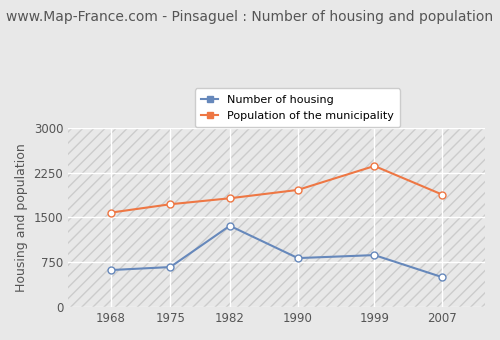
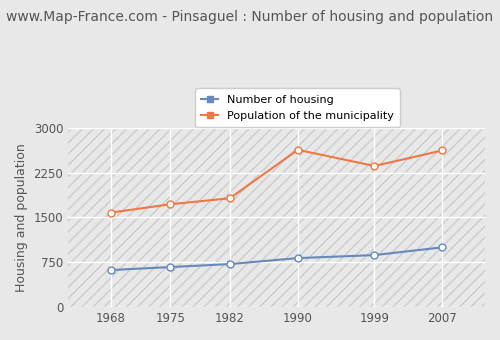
Number of housing/1982: 1360 -> 720
Population of the municipality/1990: 1960 -> 2630
Number of housing/2007: 500 -> 1000
Population of the municipality/2007: 1880 -> 2620
